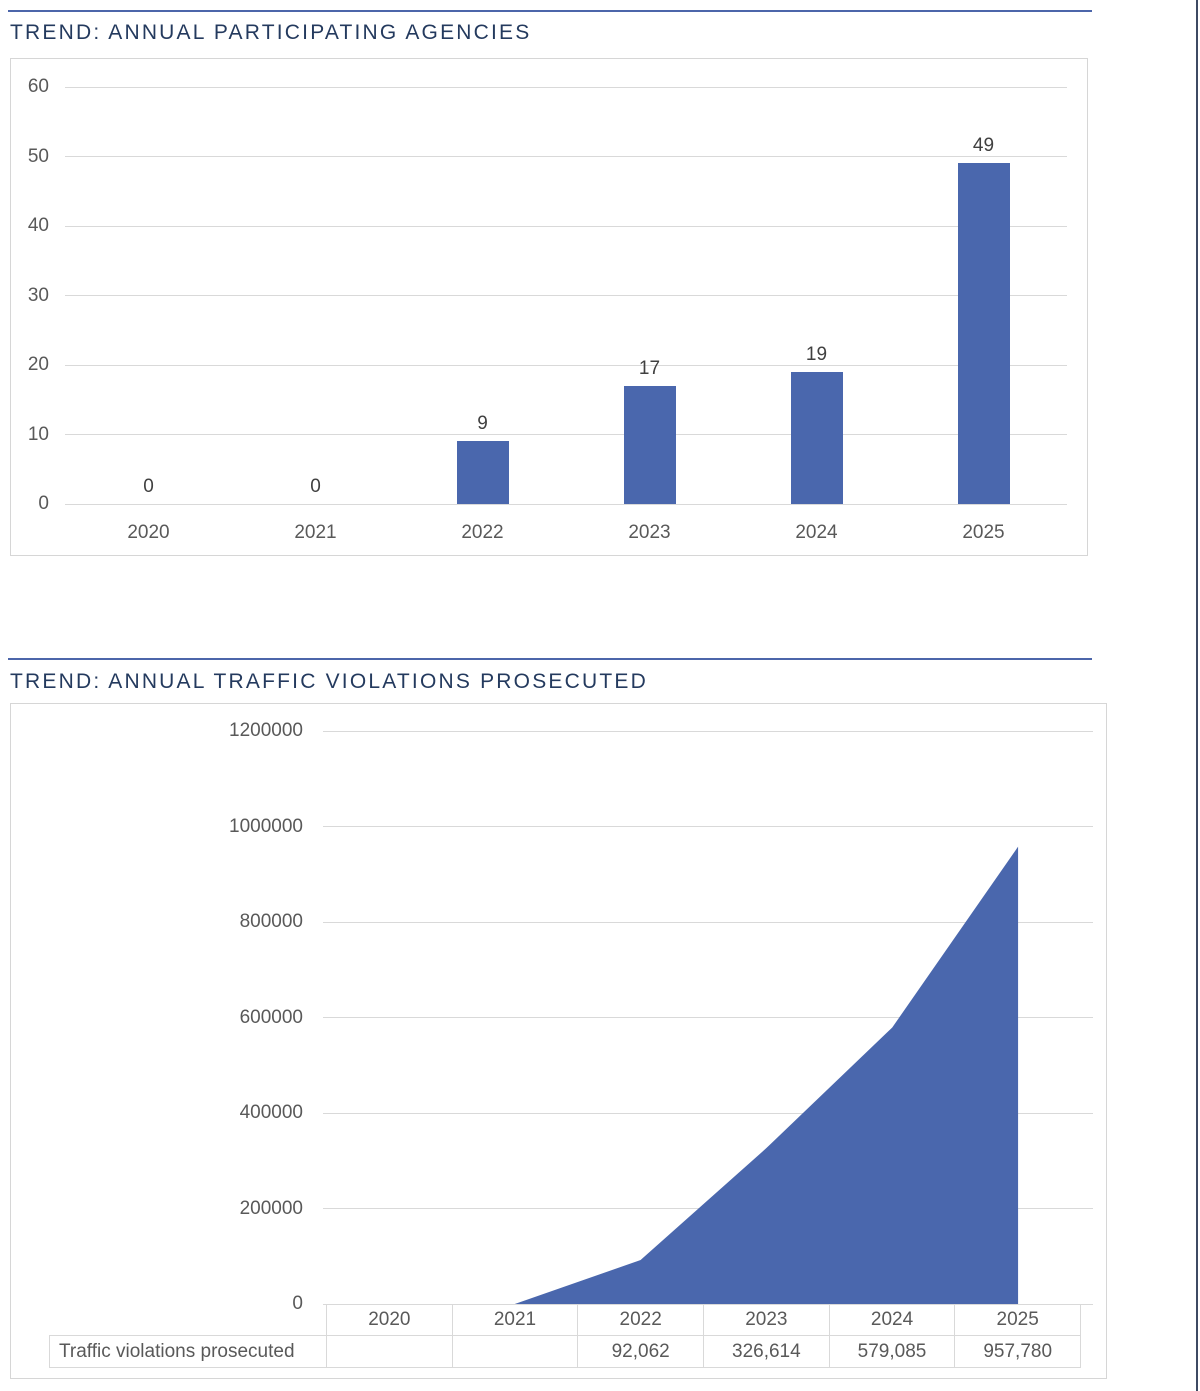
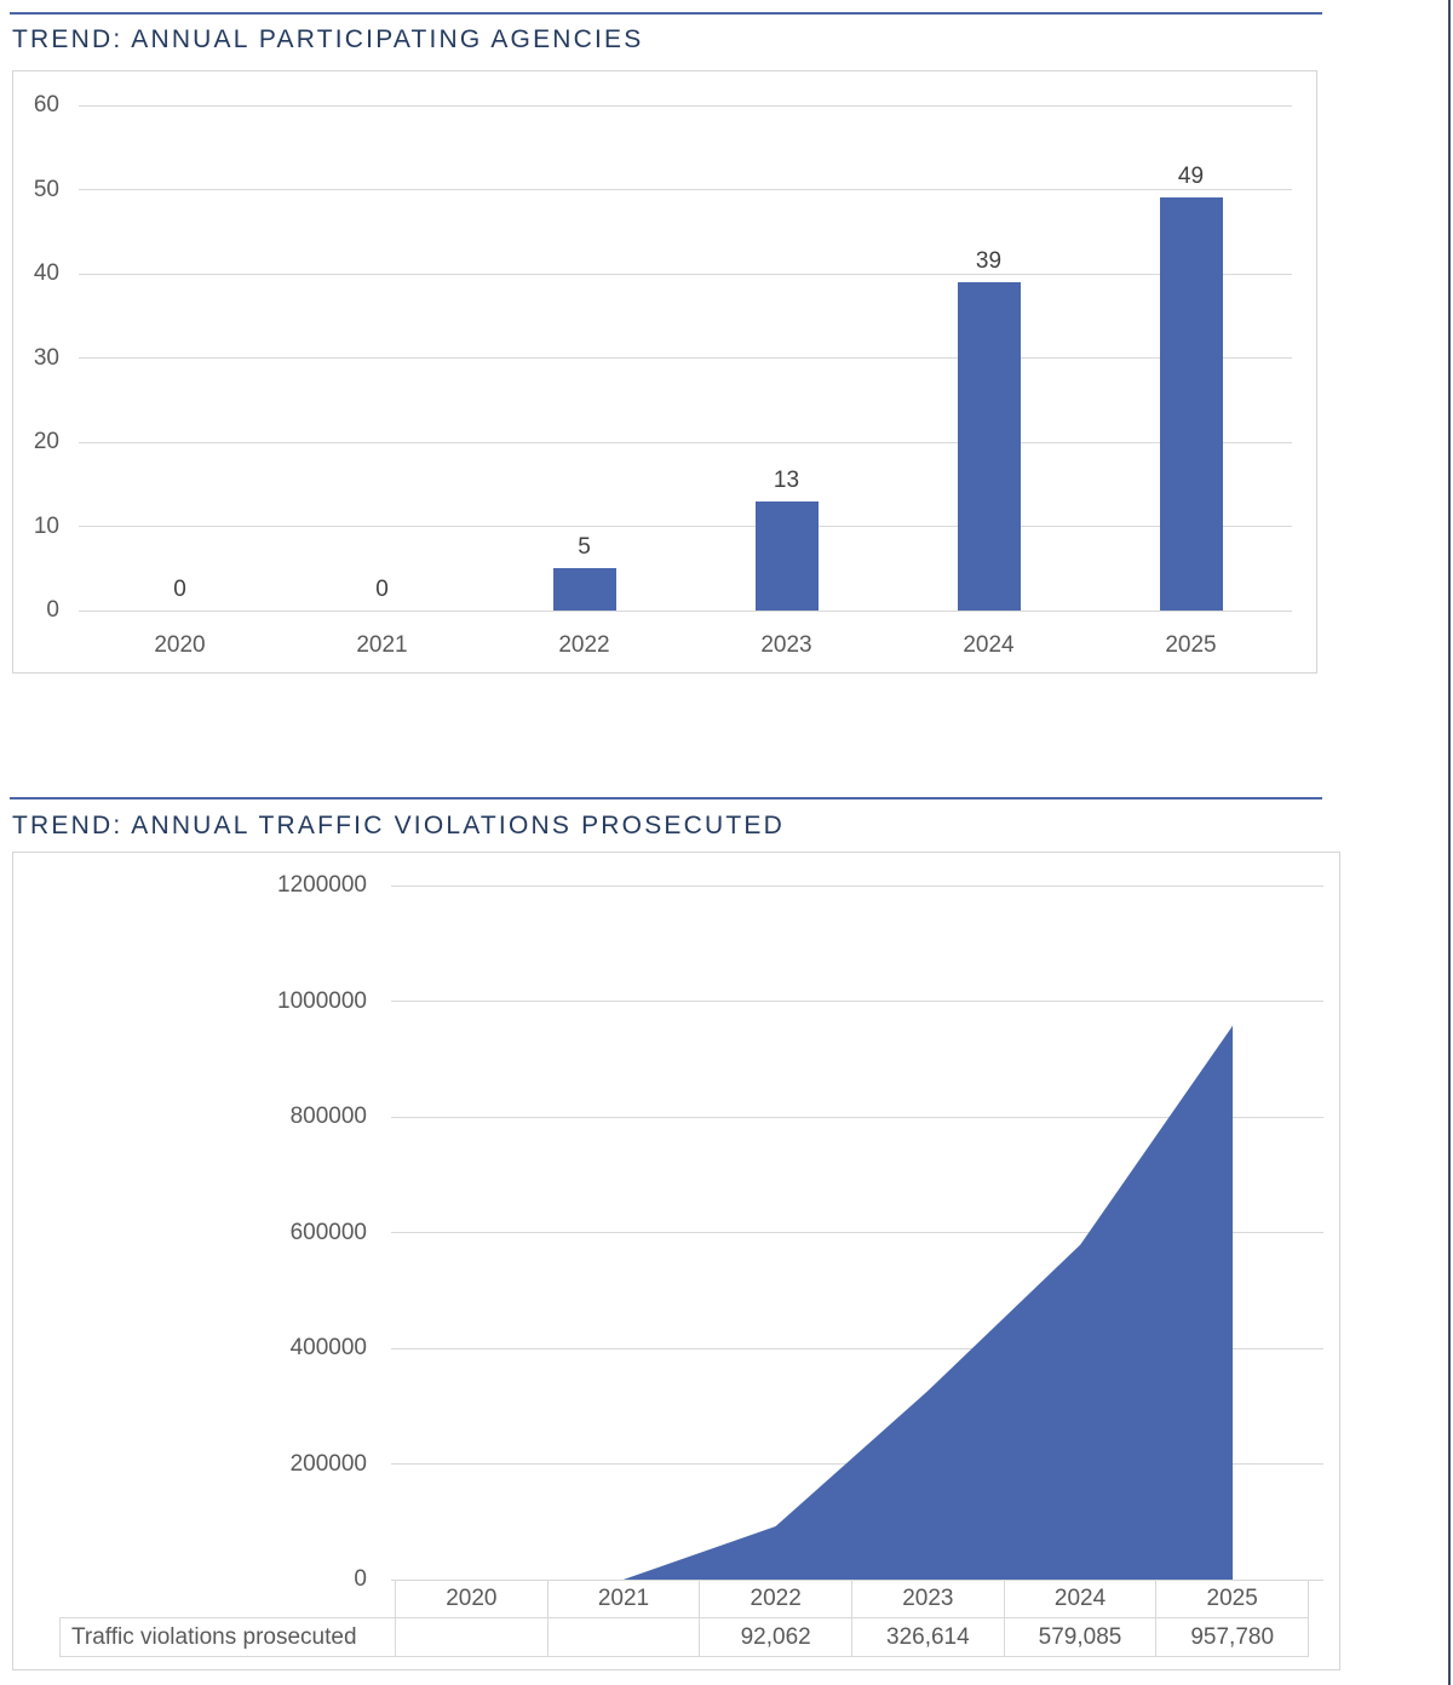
TREND: ANNUAL PARTICIPATING AGENCIES/2022: 9 -> 5
TREND: ANNUAL PARTICIPATING AGENCIES/2023: 17 -> 13
TREND: ANNUAL PARTICIPATING AGENCIES/2024: 19 -> 39
